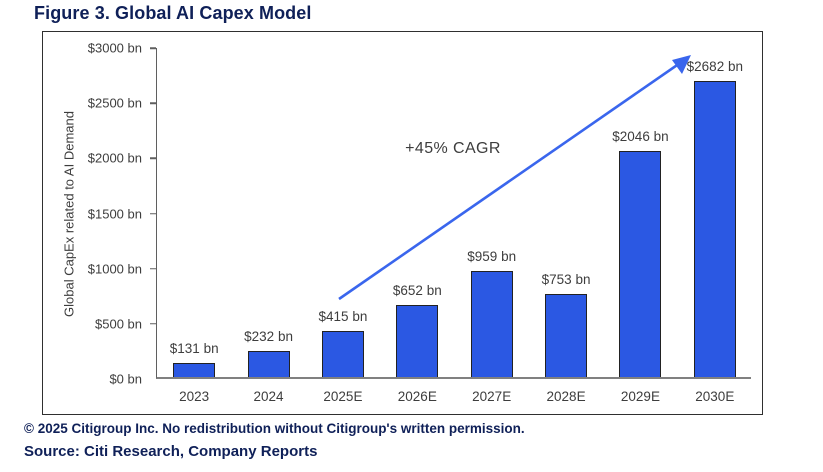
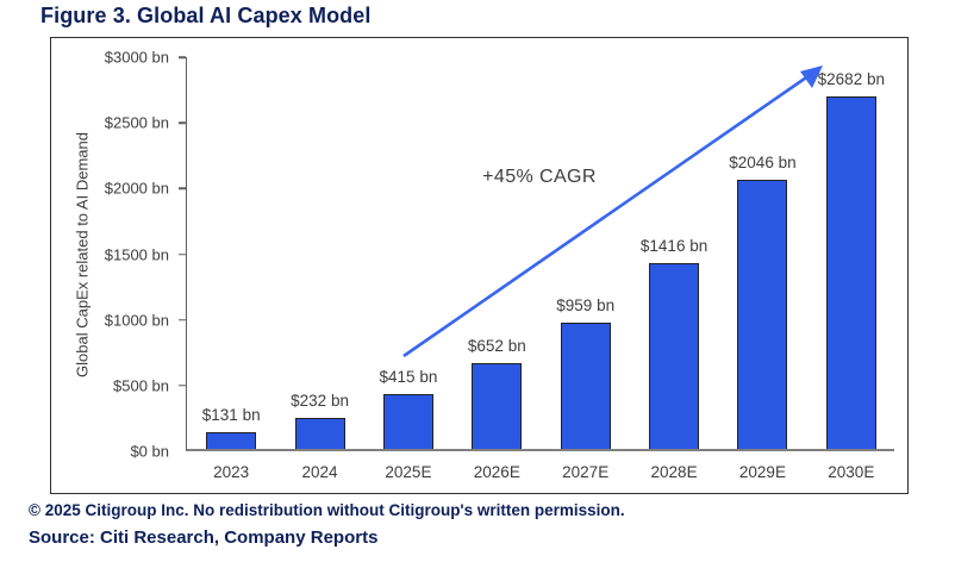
2028E: $753 -> $1416
